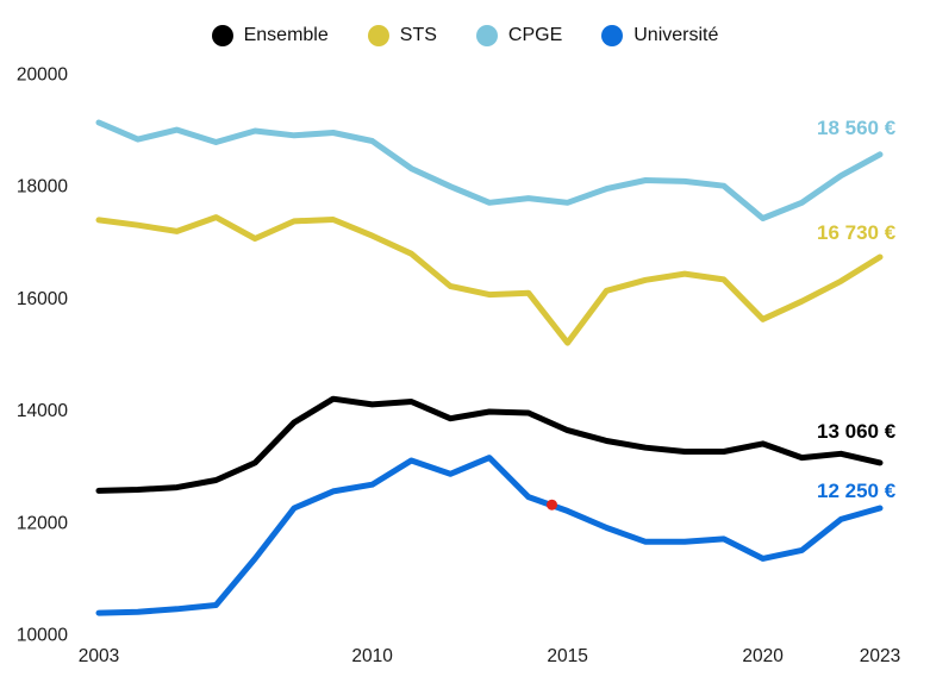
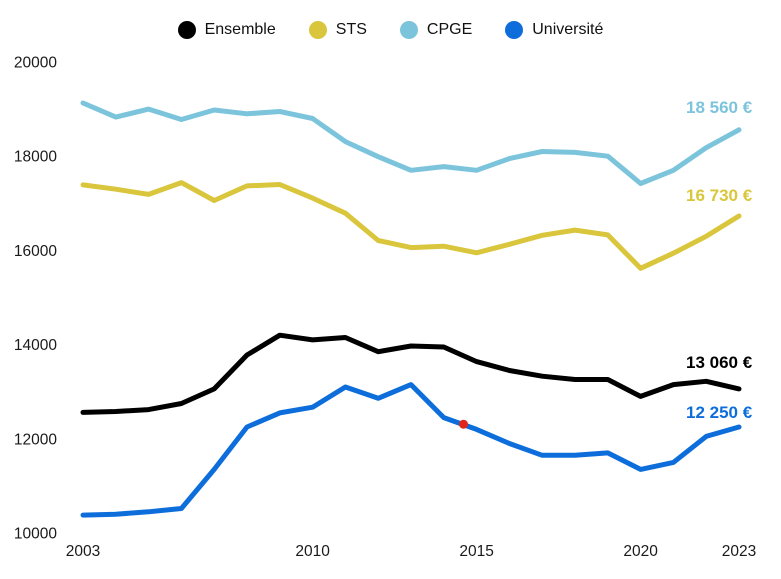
STS/2015: 15200 -> 16000
Ensemble/2020: 13400 -> 12900
